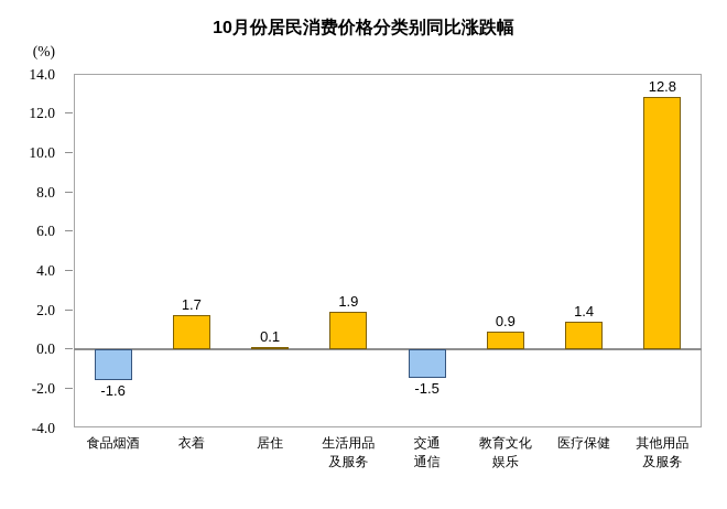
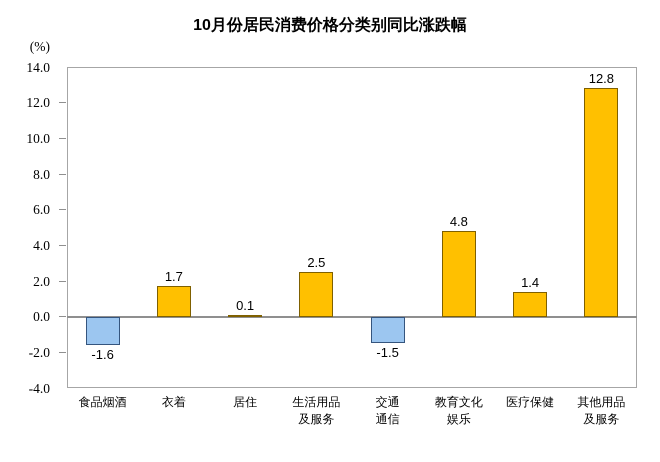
生活用品 及服务: 1.9 -> 2.5
教育文化 娱乐: 0.9 -> 4.8
